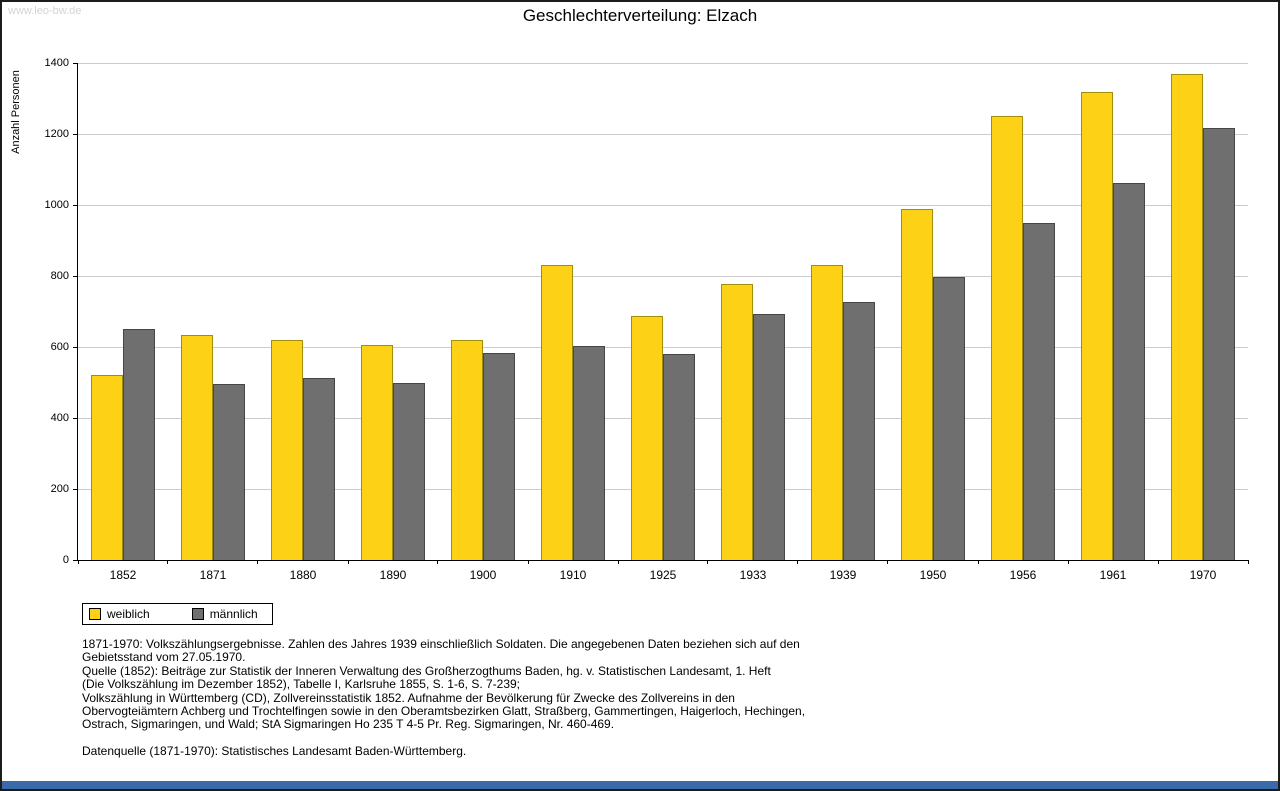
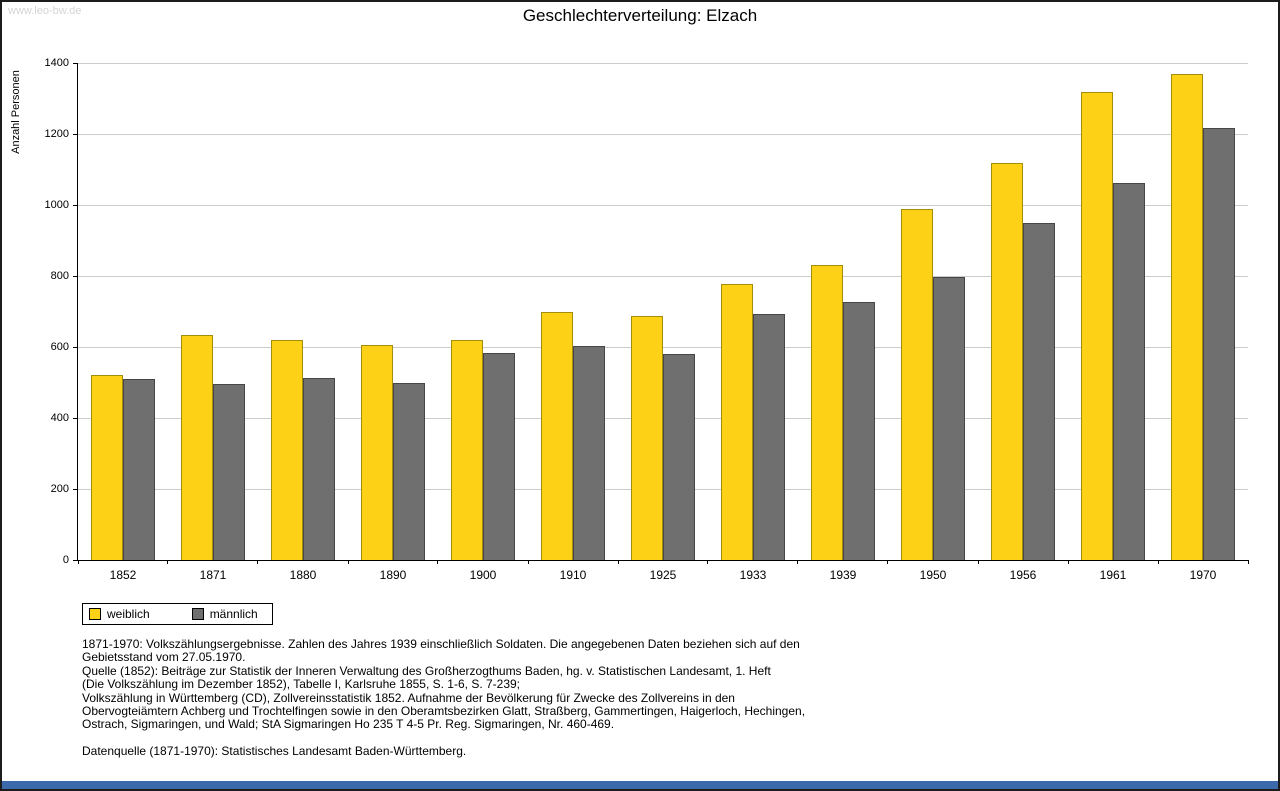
männlich/1852: 650 -> 510
weiblich/1910: 830 -> 700
weiblich/1956: 1250 -> 1120
